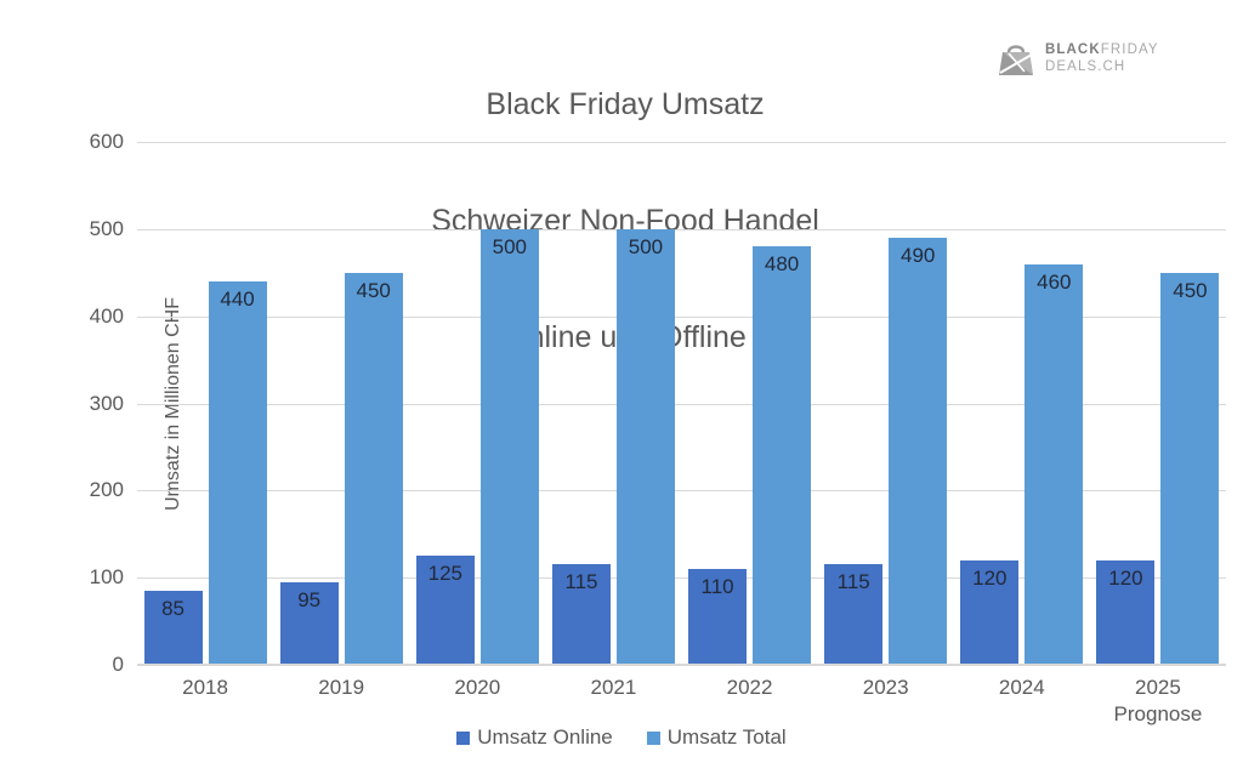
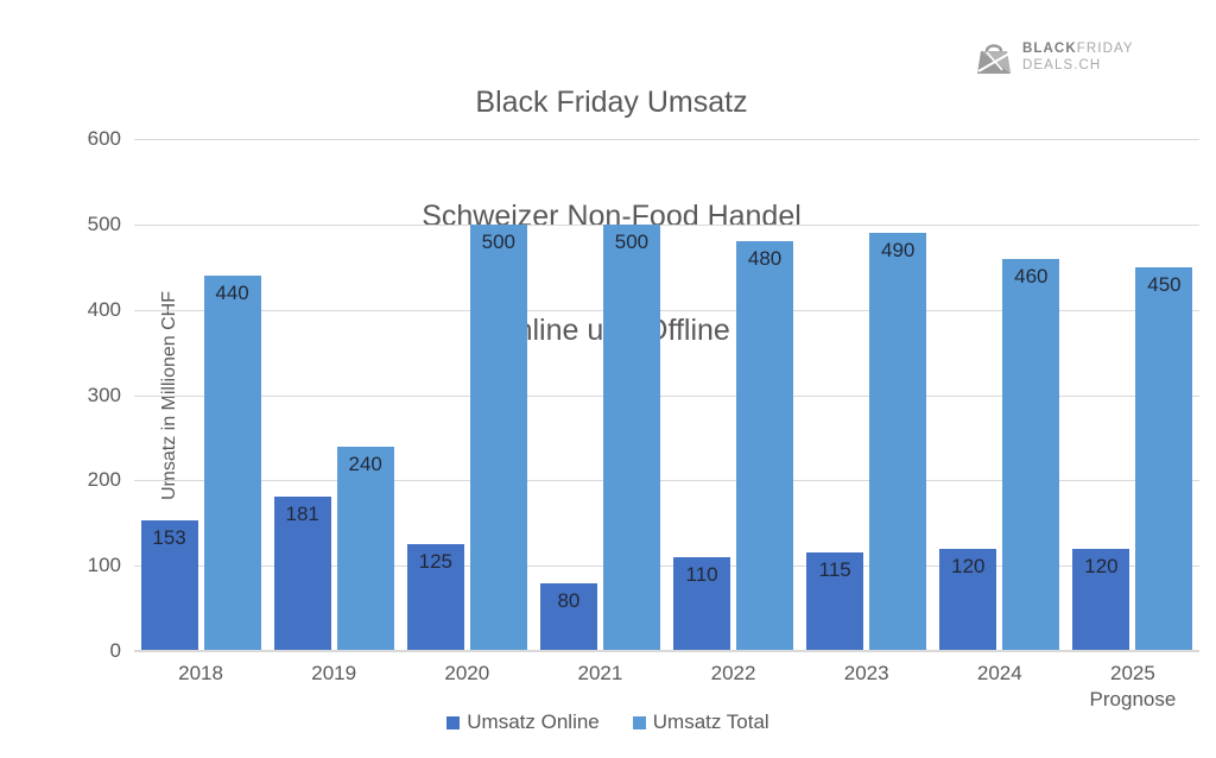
Umsatz Online/2018: 85 -> 153
Umsatz Online/2019: 95 -> 181
Umsatz Total/2019: 450 -> 240
Umsatz Online/2021: 115 -> 80
